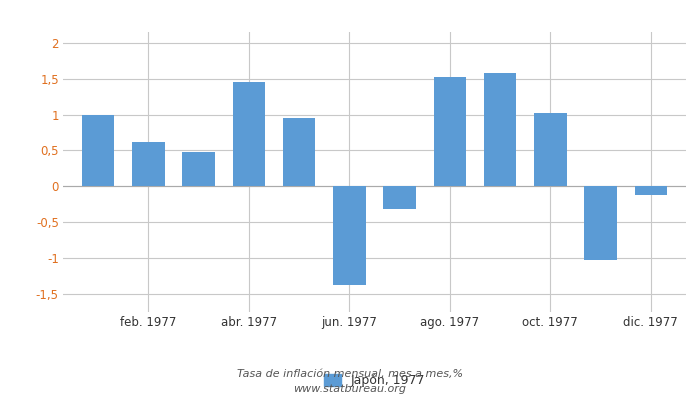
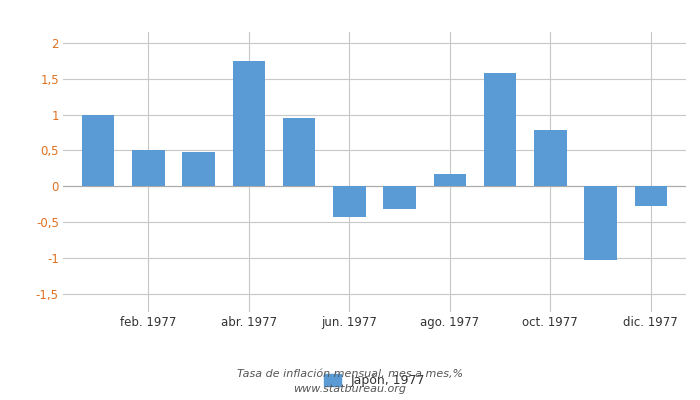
feb. 1977: 0,62 -> 0,50
abr. 1977: 1,46 -> 1,75
jun. 1977: -1,38 -> -0,43
ago. 1977: 1,52 -> 0,17
oct. 1977: 1,02 -> 0,78
dic. 1977: -0,12 -> -0,27
